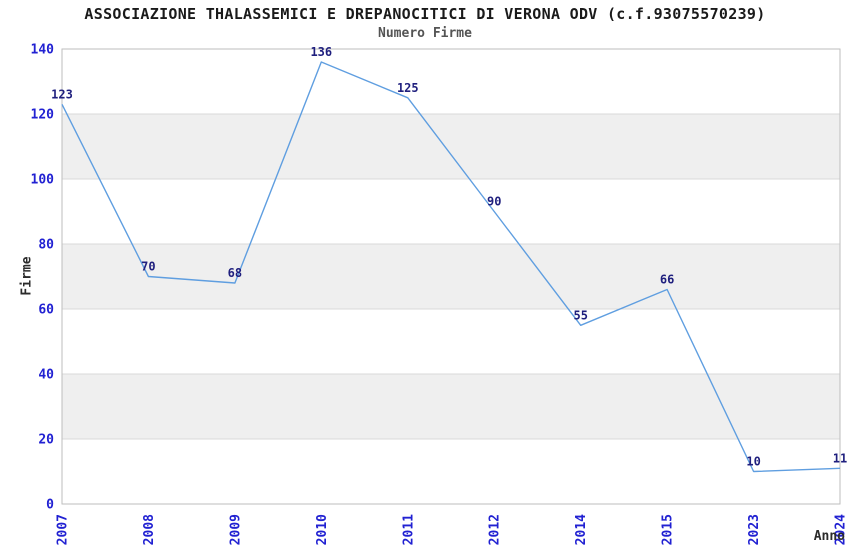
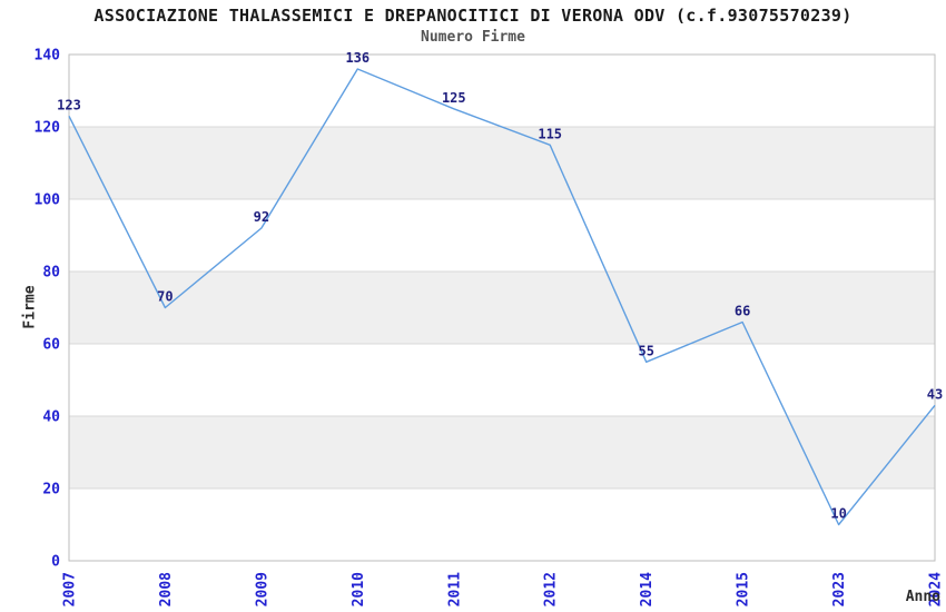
2009: 68 -> 92
2012: 90 -> 115
2024: 11 -> 43
